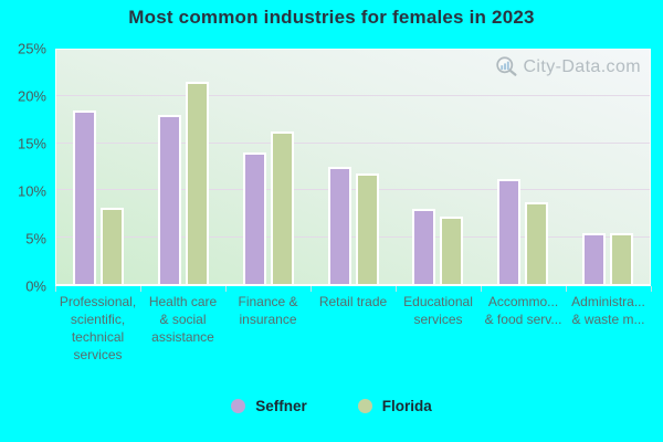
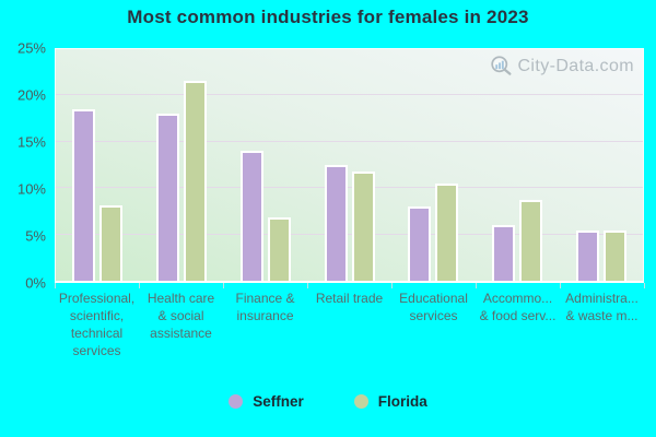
Florida/Finance & insurance: 16% -> 7%
Florida/Educational services: 7% -> 10%
Seffner/Accommo... & food serv...: 11% -> 6%
